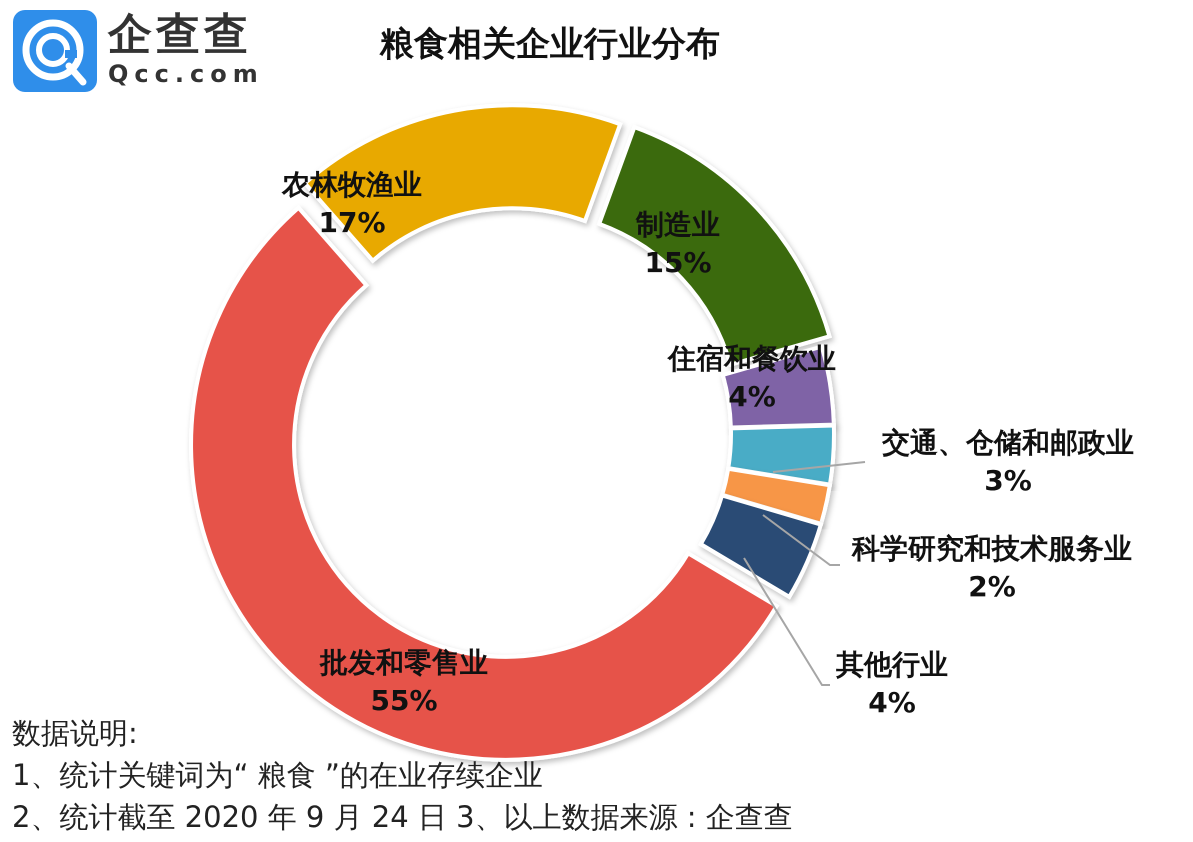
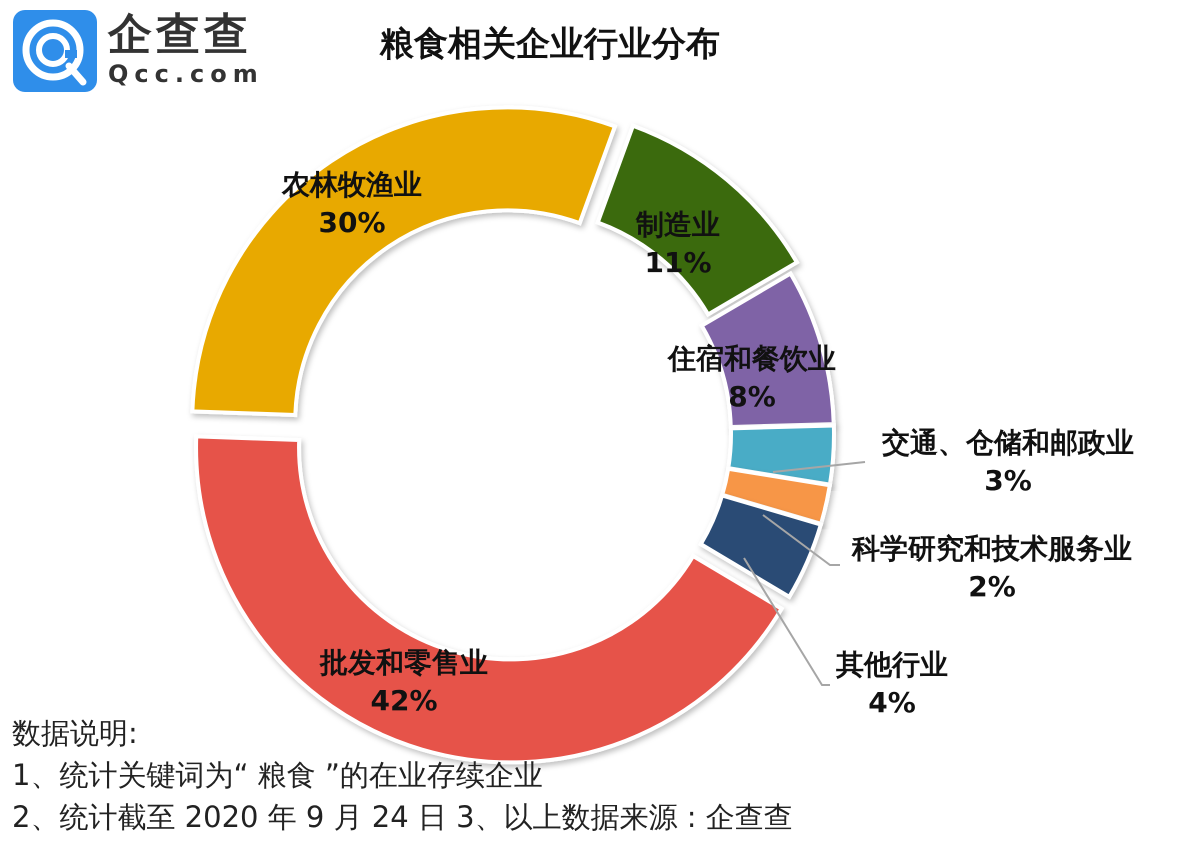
制造业: 15% -> 11%
住宿和餐饮业: 4% -> 8%
批发和零售业: 55% -> 42%
农林牧渔业: 17% -> 30%
